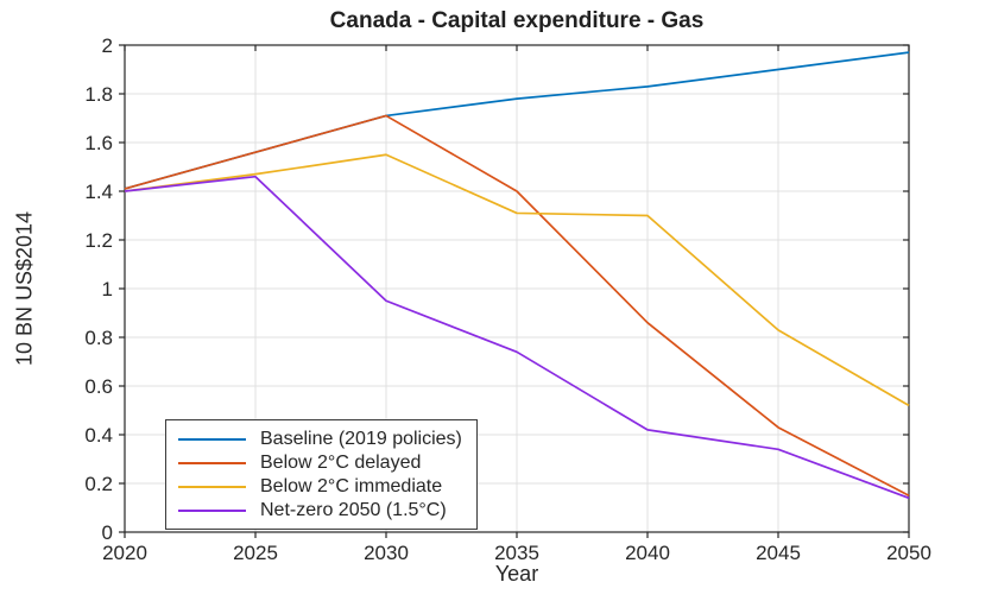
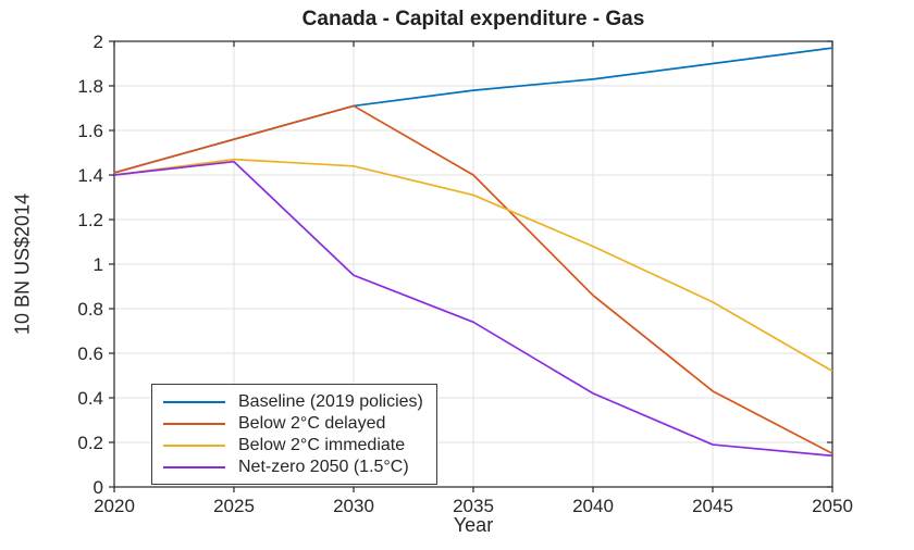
Below 2°C immediate/2030: 1.55 -> 1.44
Below 2°C immediate/2040: 1.30 -> 1.08
Net-zero 2050 (1.5°C)/2045: 0.34 -> 0.19
